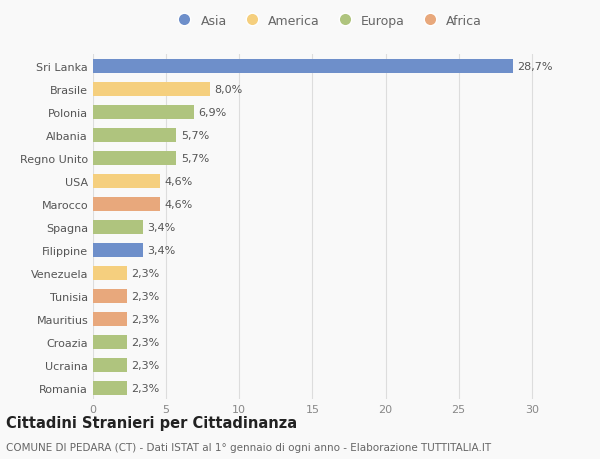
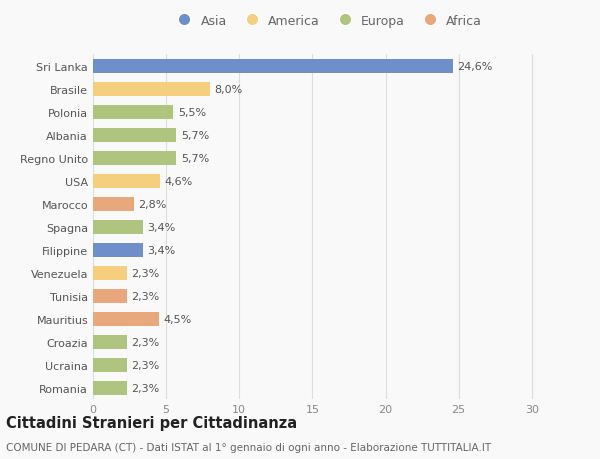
Sri Lanka: 28,7% -> 24,6%
Polonia: 6,9% -> 5,5%
Marocco: 4,6% -> 2,8%
Mauritius: 2,3% -> 4,5%
